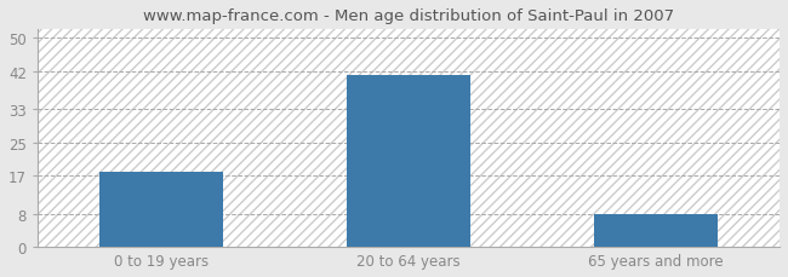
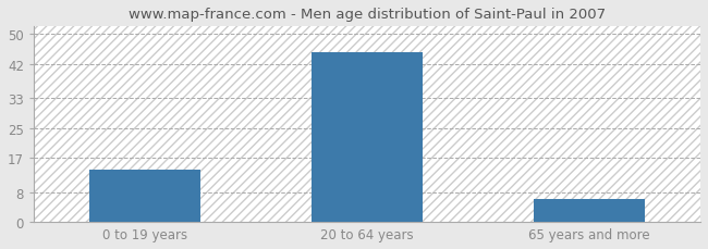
0 to 19 years: 18 -> 14
20 to 64 years: 41 -> 45
65 years and more: 8 -> 6
